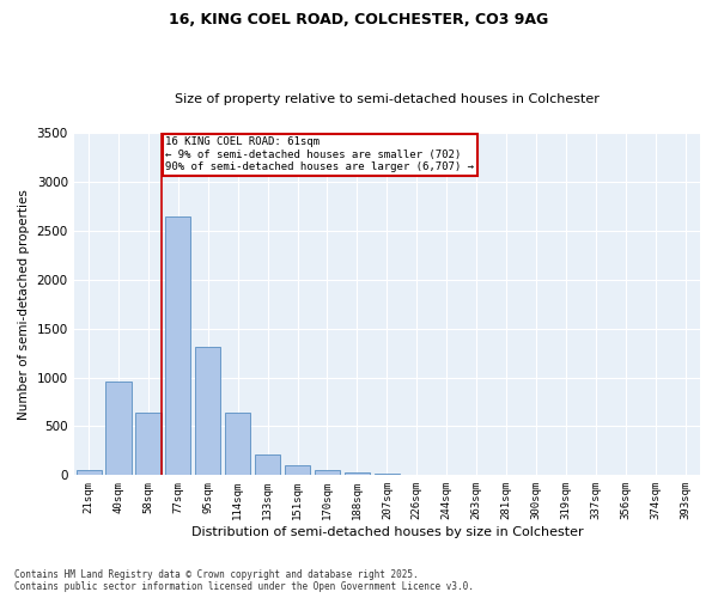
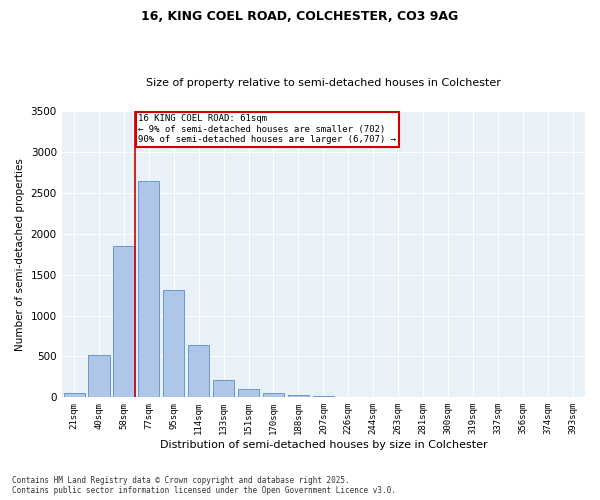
40sqm: 960 -> 520
58sqm: 640 -> 1850
